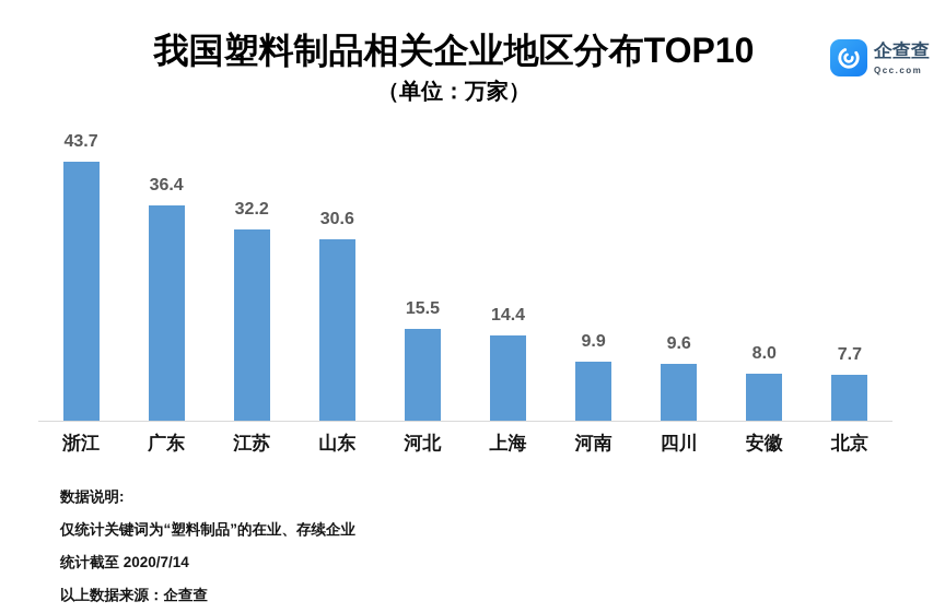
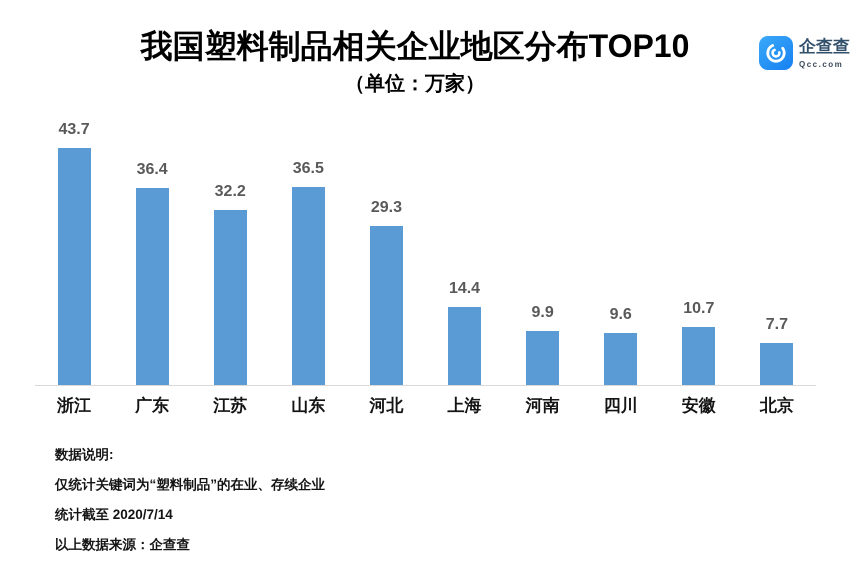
山东: 30.6 -> 36.5
河北: 15.5 -> 29.3
安徽: 8.0 -> 10.7
